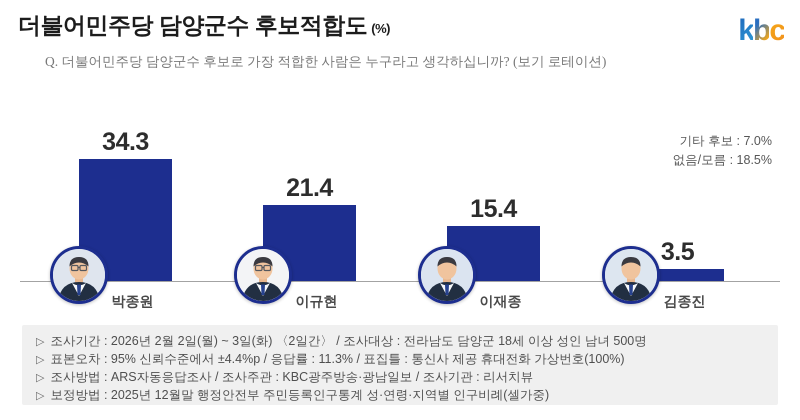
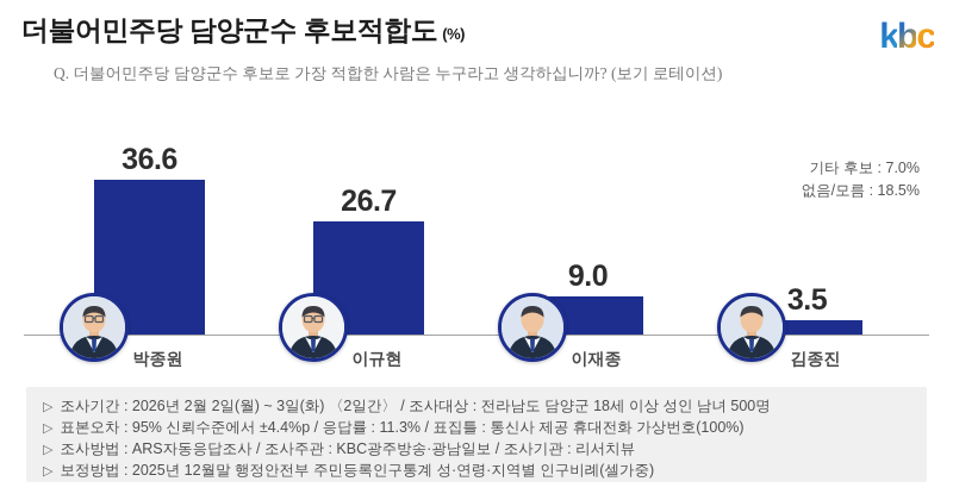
박종원: 34.3 -> 36.6
이규현: 21.4 -> 26.7
이재종: 15.4 -> 9.0
